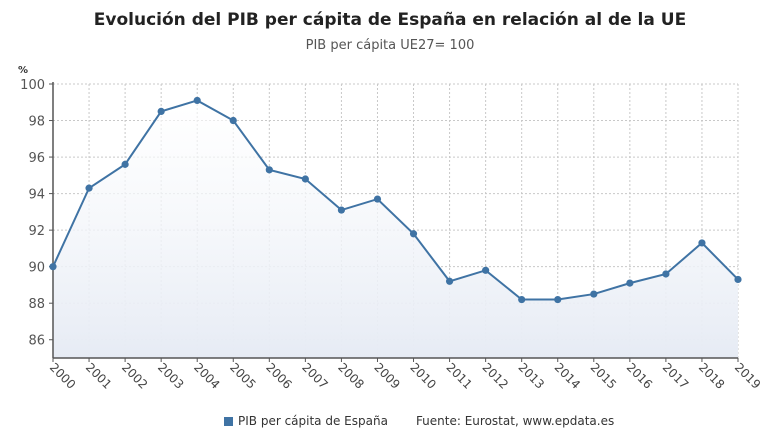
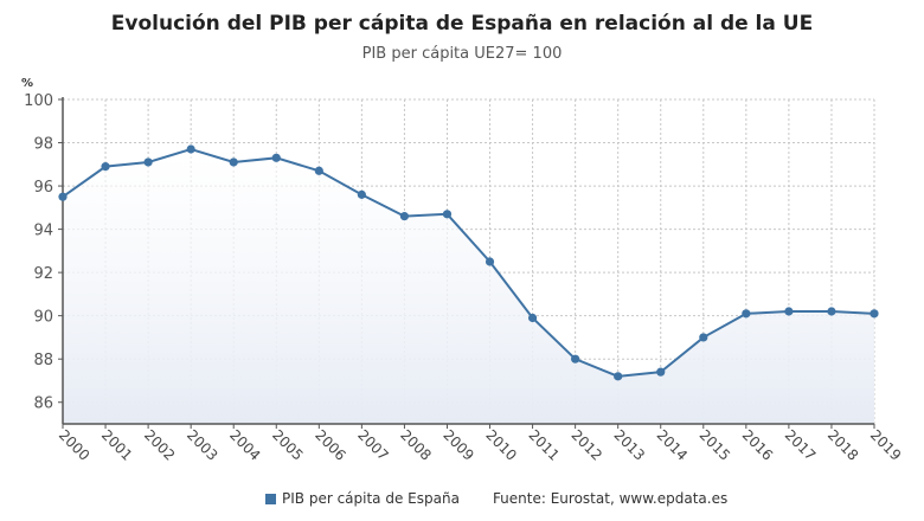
2000: 90.0 -> 95.5
2001: 94.3 -> 96.9
2002: 95.6 -> 97.1
2003: 98.5 -> 97.7
2004: 99.1 -> 97.1
2005: 98.0 -> 97.3
2006: 95.3 -> 96.7
2007: 94.8 -> 95.6
2008: 93.1 -> 94.6
2009: 93.7 -> 94.7
2010: 91.8 -> 92.5
2011: 89.2 -> 89.9
2012: 89.8 -> 88.0
2013: 88.2 -> 87.2
2014: 88.2 -> 87.4
2015: 88.5 -> 89.0
2016: 89.1 -> 90.1
2017: 89.6 -> 90.2
2018: 91.3 -> 90.2
2019: 89.3 -> 90.1
